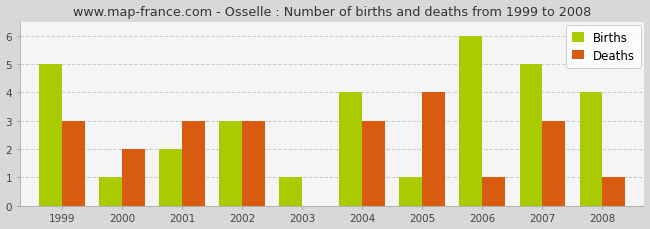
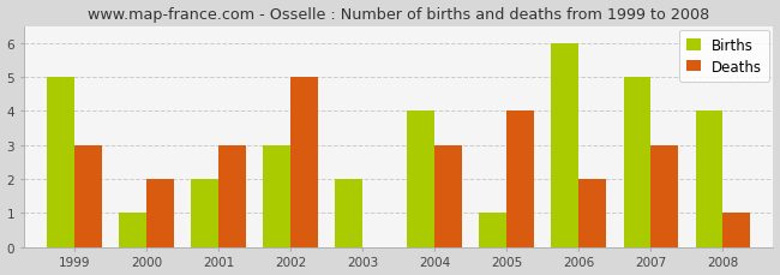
Deaths/2002: 3 -> 5
Births/2003: 1 -> 2
Deaths/2006: 1 -> 2
